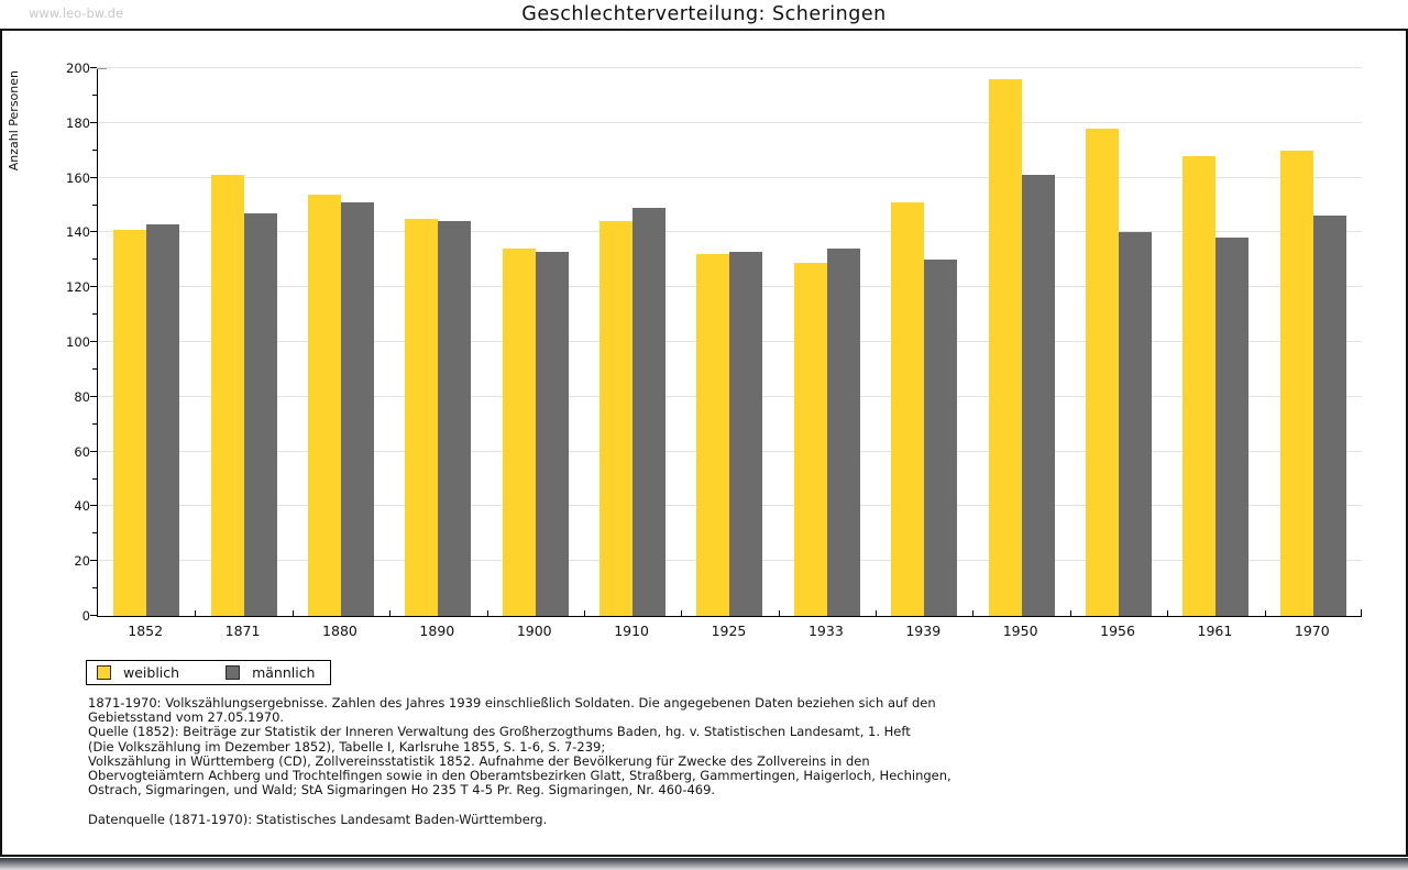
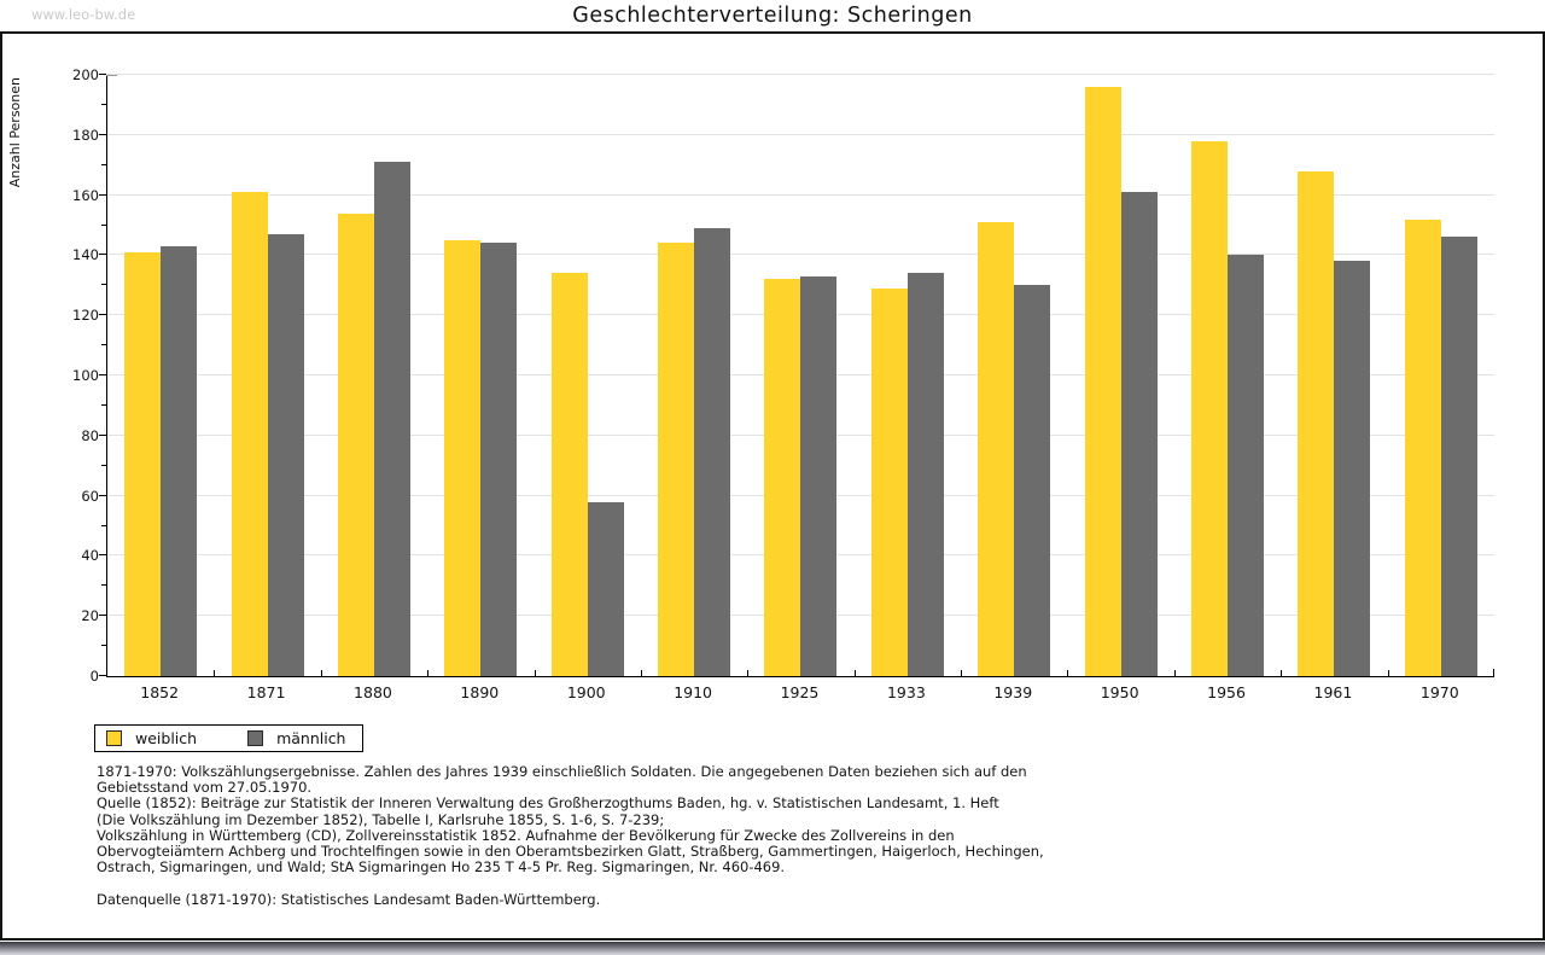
männlich/1880: 151 -> 171
männlich/1900: 133 -> 58
weiblich/1970: 170 -> 152
